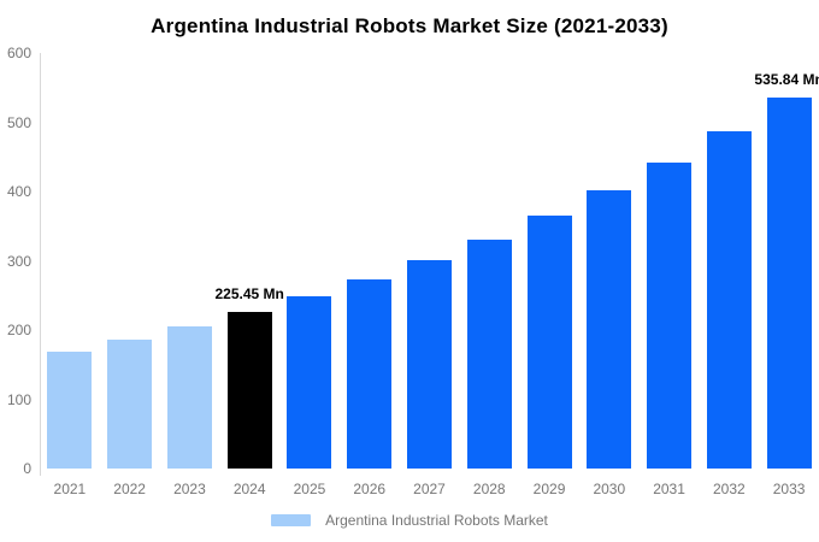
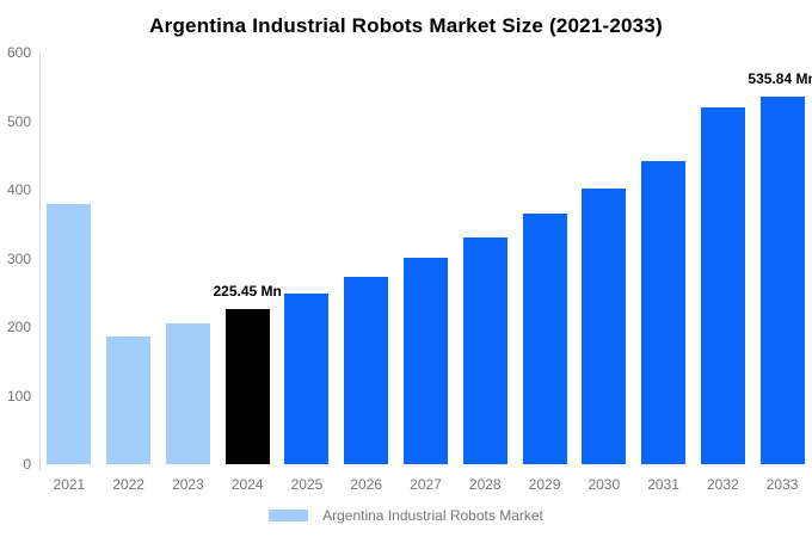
2021: 170 -> 380
2032: 490 -> 520
